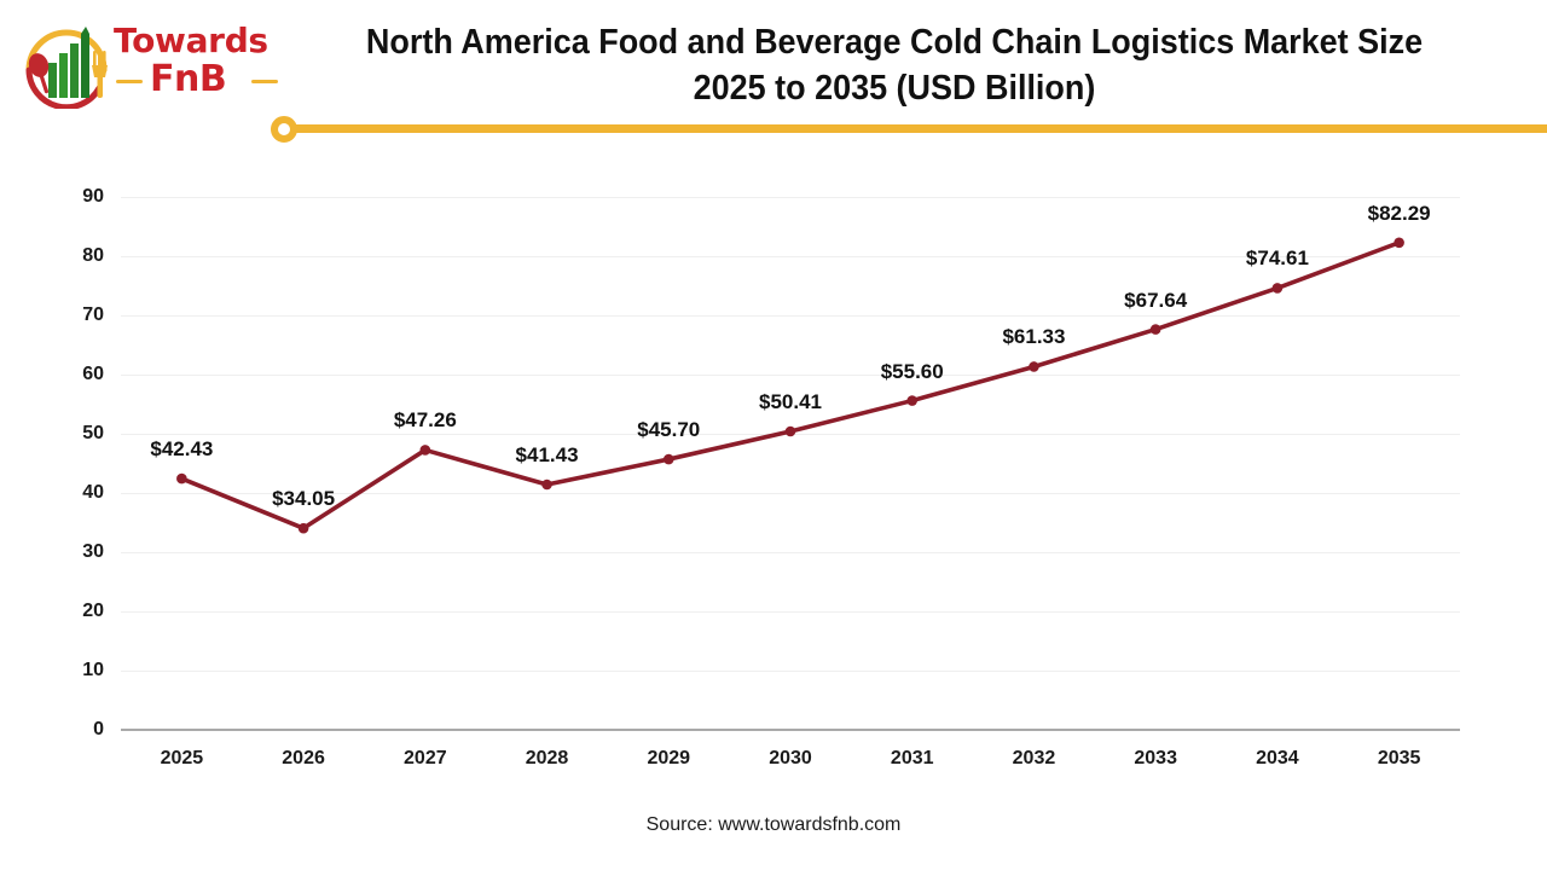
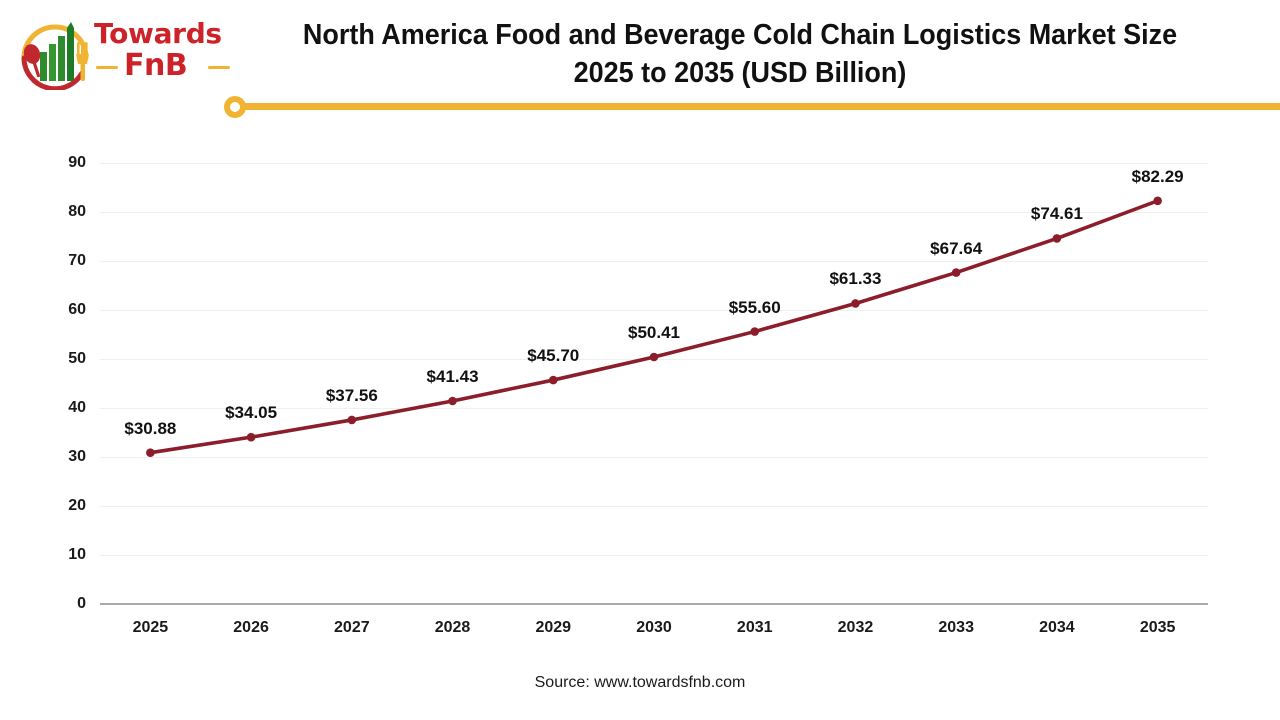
2025: $42.43 -> $30.88
2027: $47.26 -> $37.56
